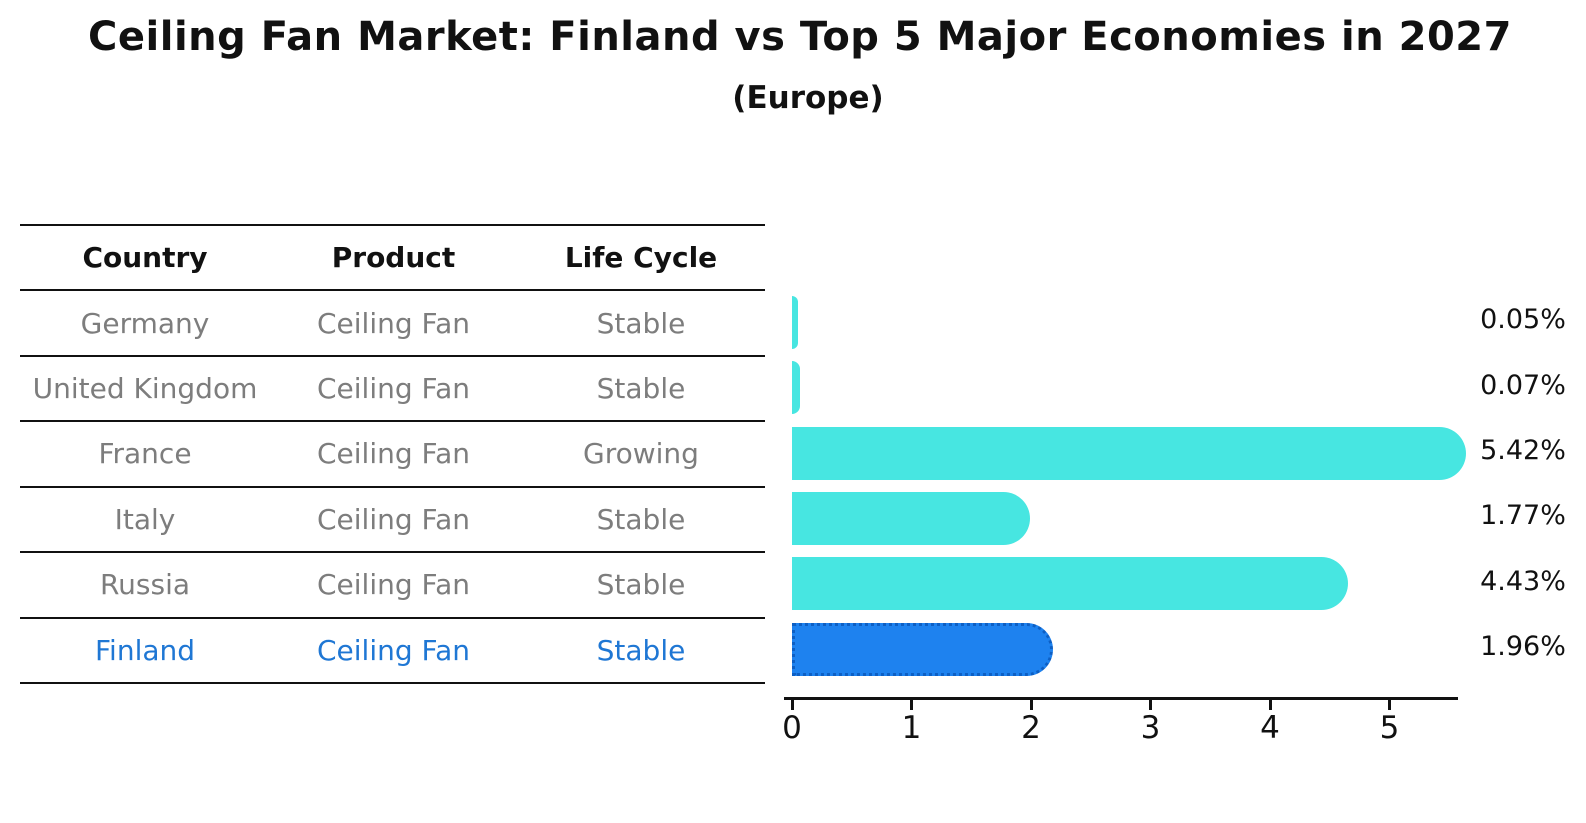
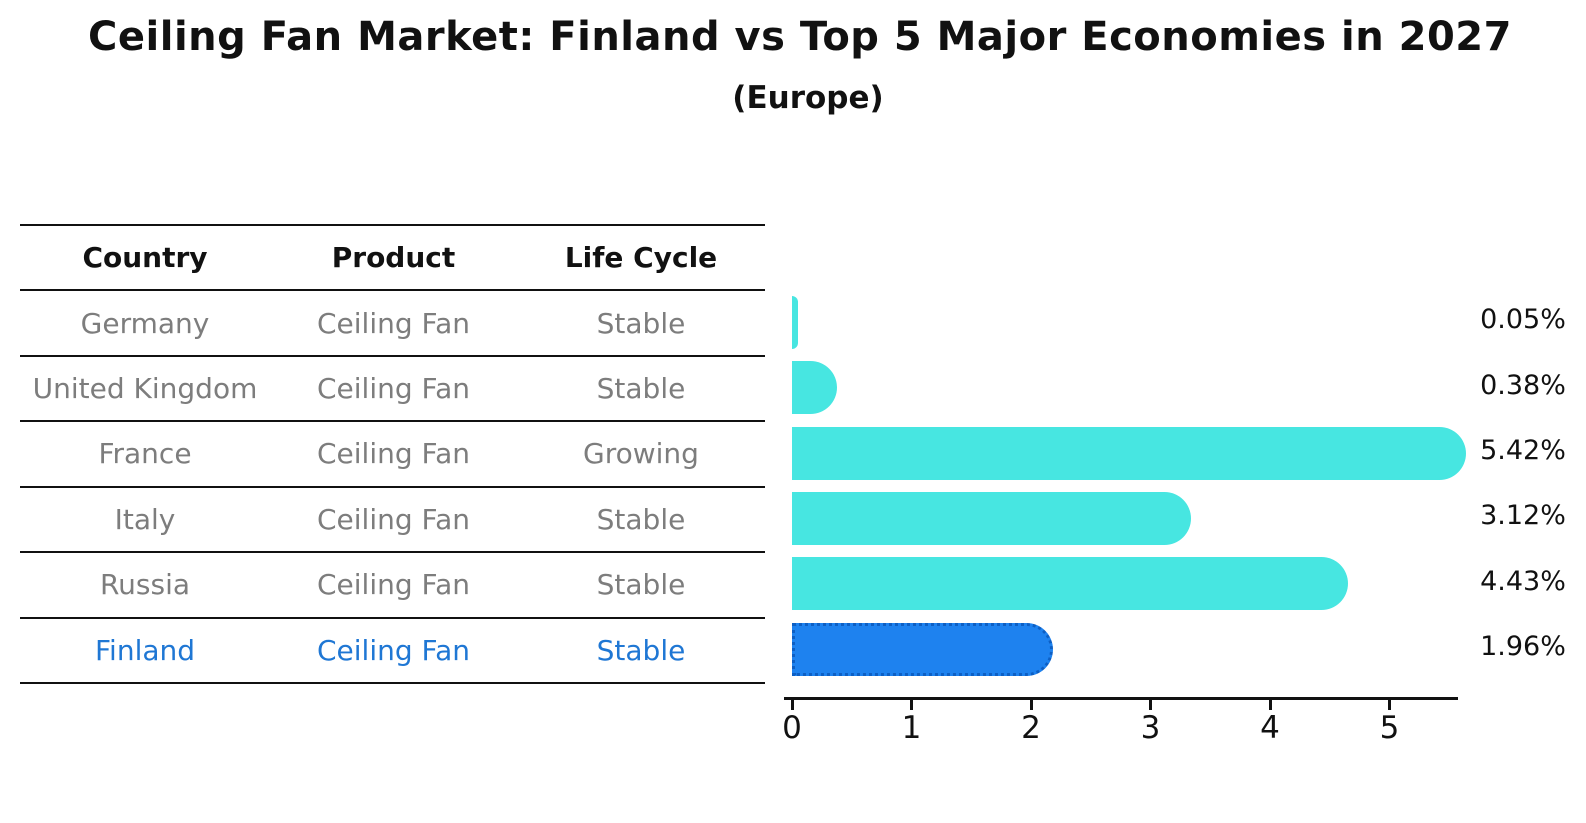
United Kingdom: 0.07% -> 0.38%
Italy: 1.77% -> 3.12%
